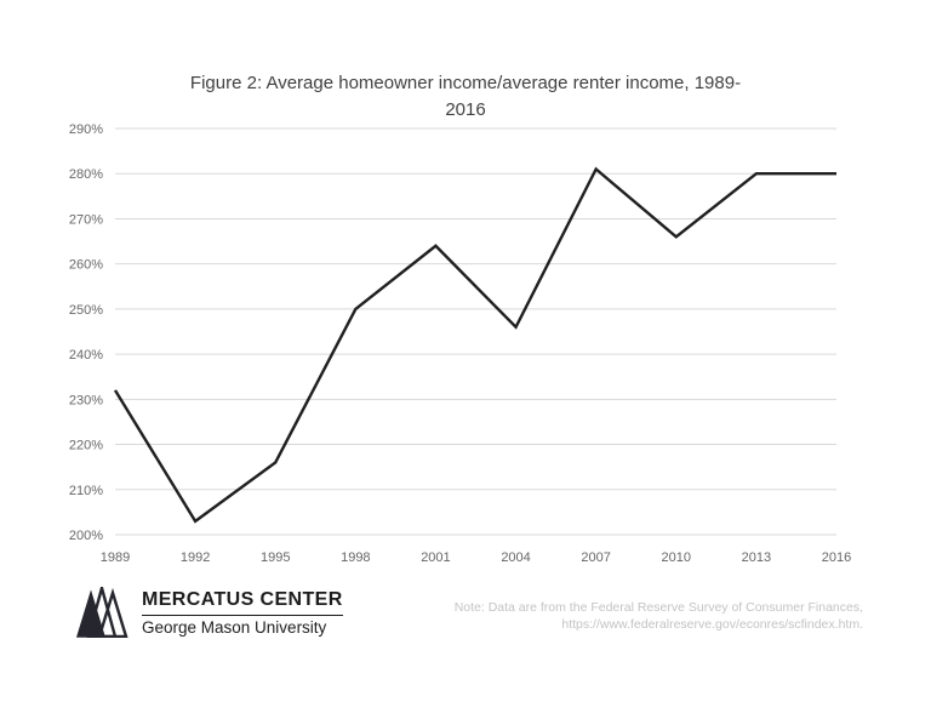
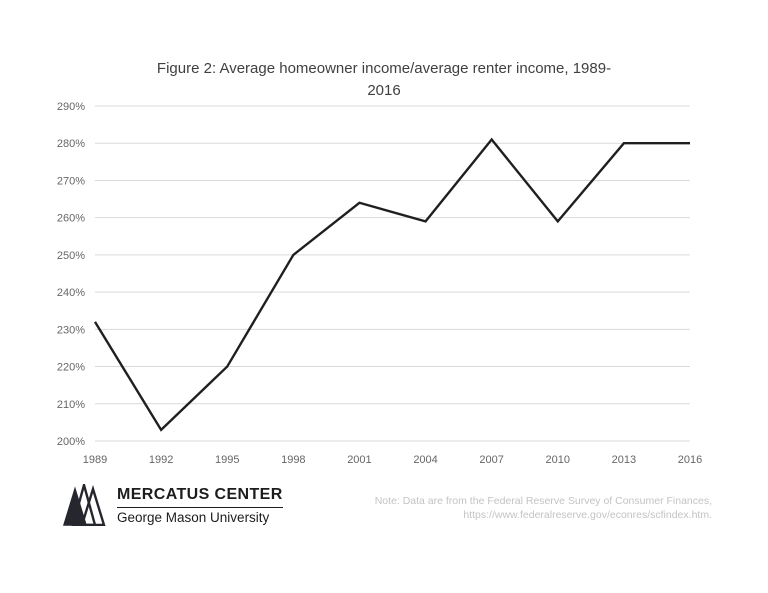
1995: 216% -> 220%
2004: 246% -> 259%
2010: 266% -> 259%
